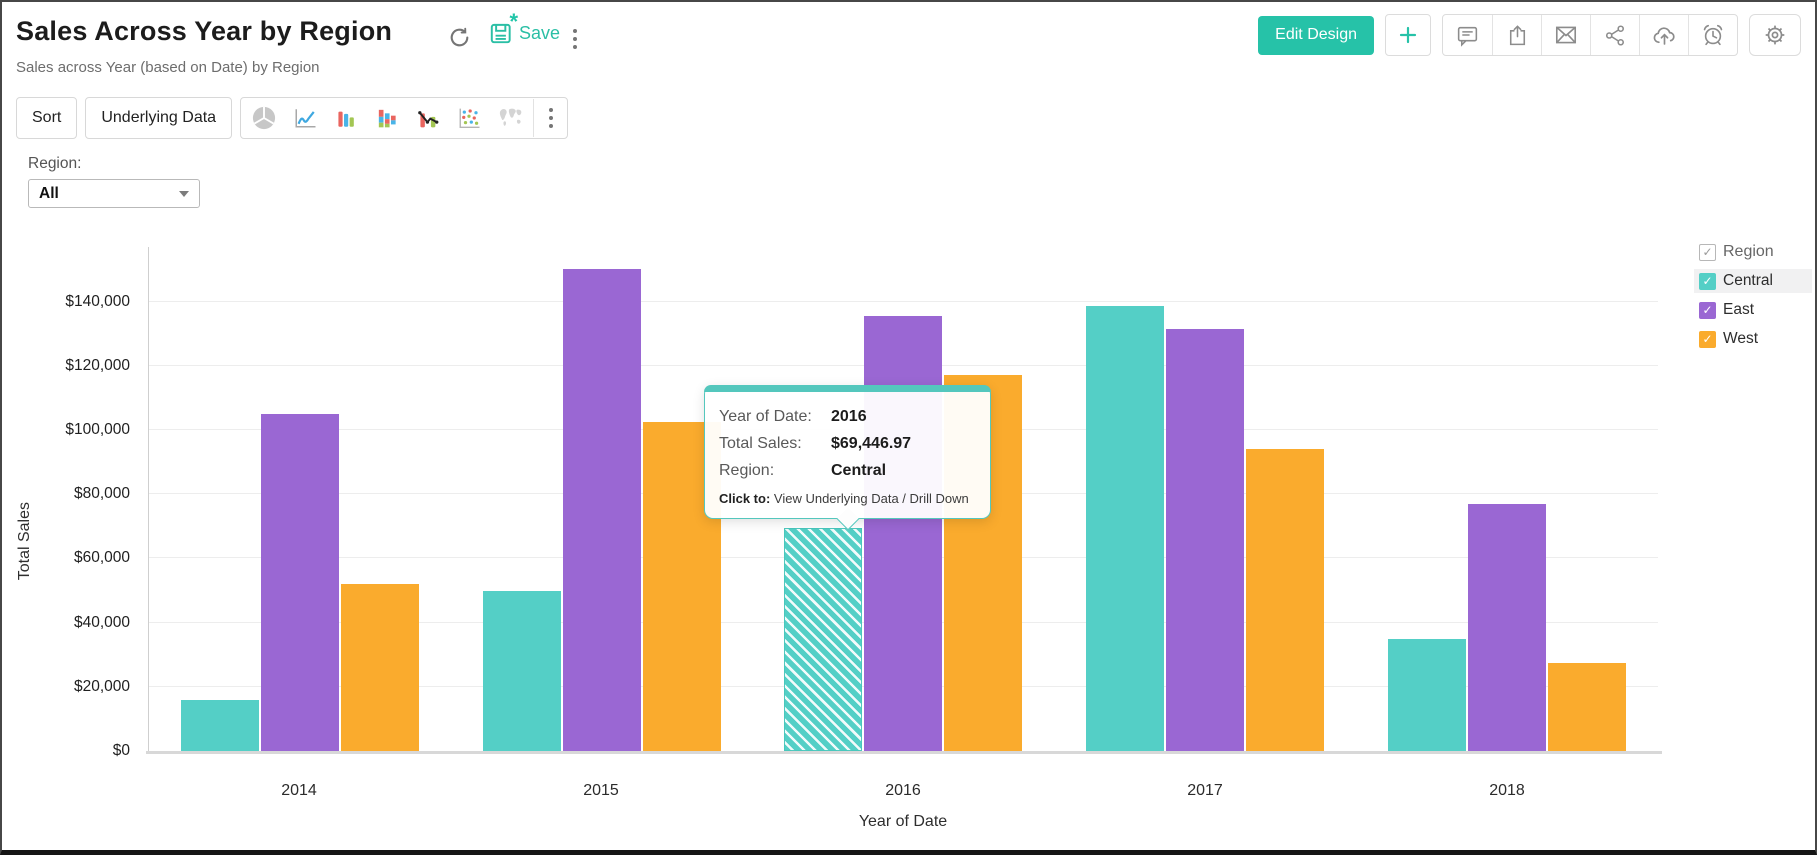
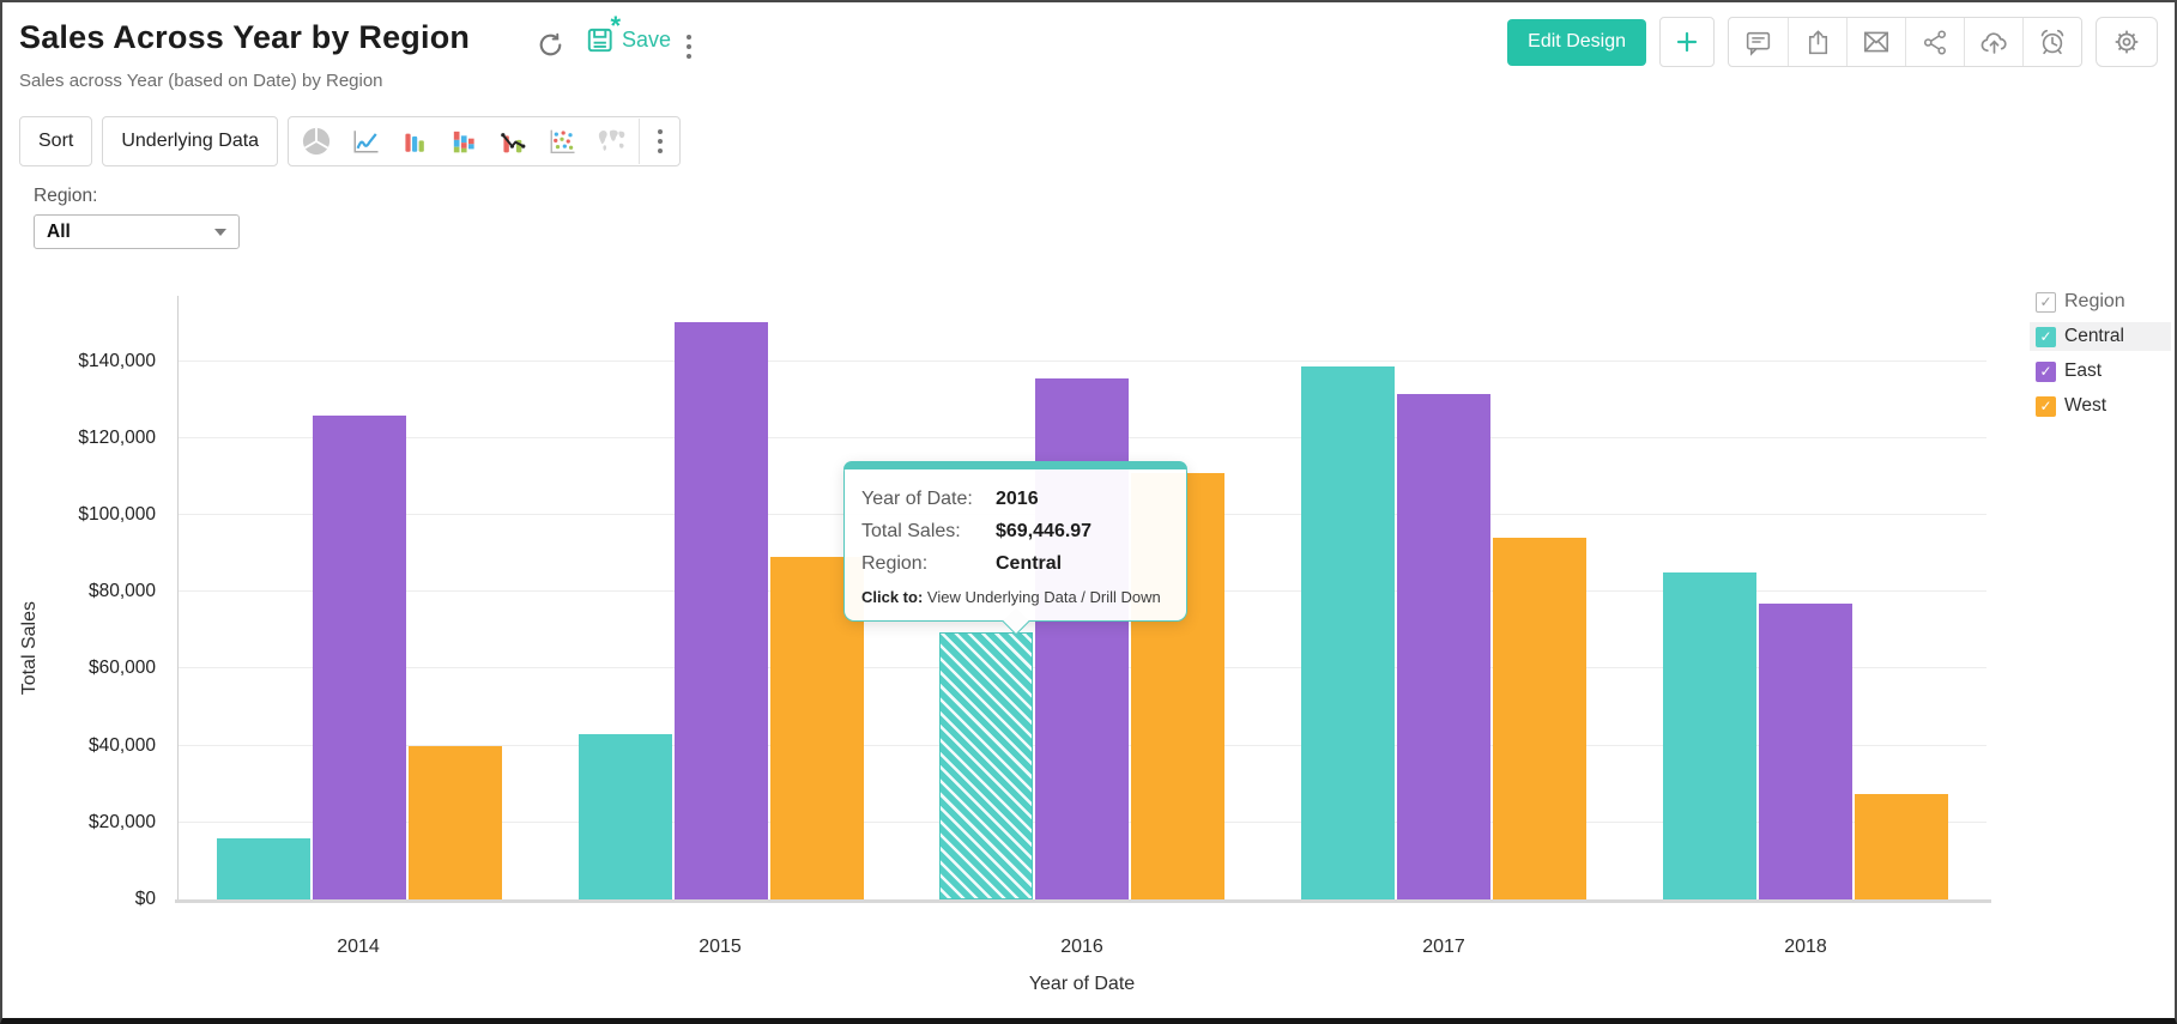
East/2014: $105000 -> $126000
West/2014: $52000 -> $40000
Central/2015: $50000 -> $43000
West/2015: $102000 -> $89000
West/2016: $117000 -> $111000
Central/2018: $35000 -> $85000
